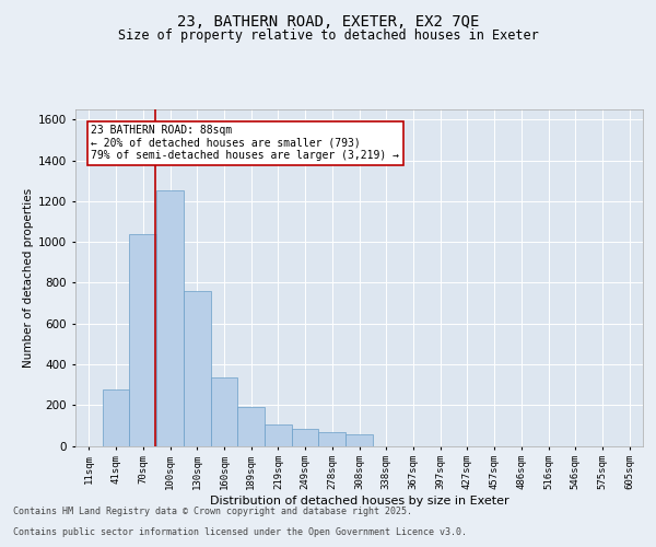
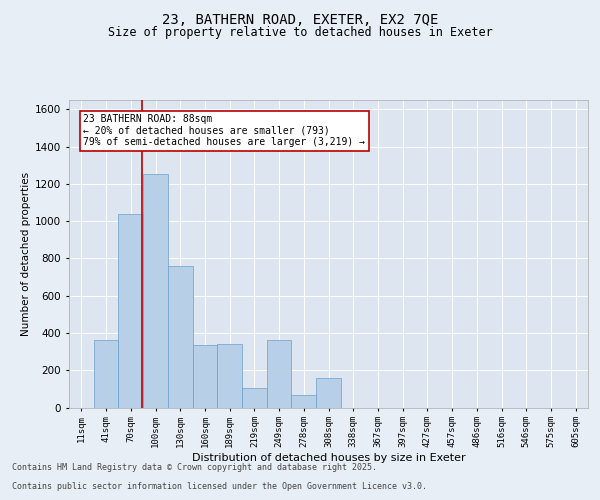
41sqm: 280 -> 360
189sqm: 190 -> 340
249sqm: 80 -> 360
308sqm: 60 -> 160
